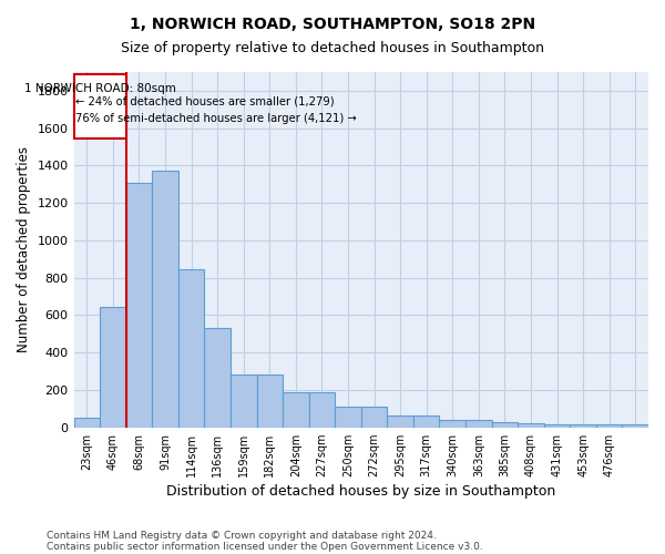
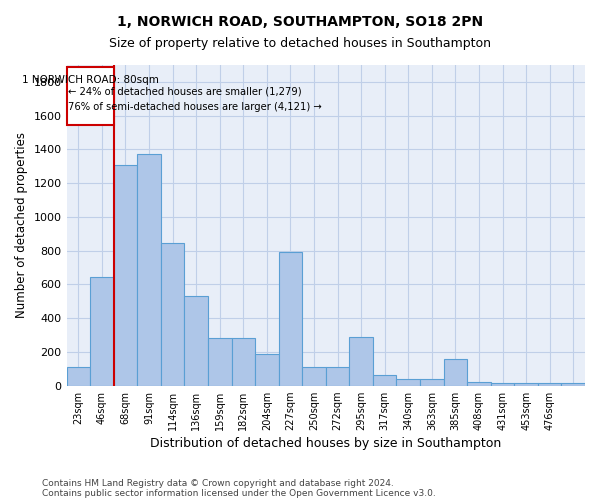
23sqm: 50 -> 110
227sqm: 180 -> 790
295sqm: 60 -> 290
385sqm: 20 -> 160
